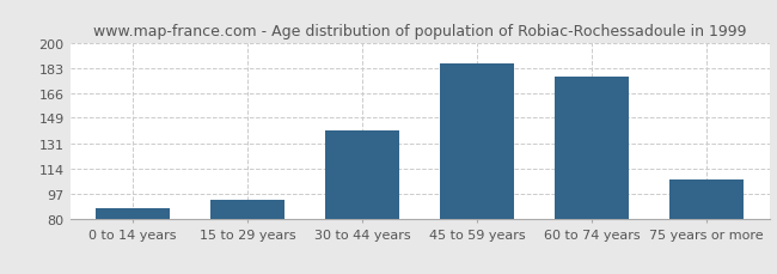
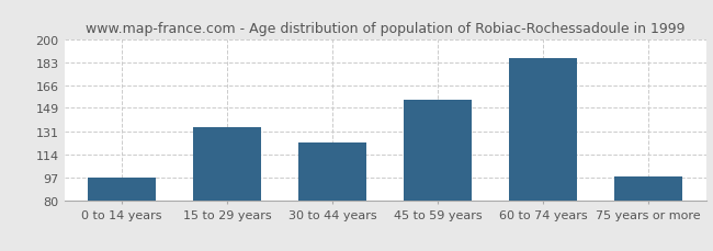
0 to 14 years: 87 -> 97
15 to 29 years: 93 -> 135
30 to 44 years: 140 -> 123
45 to 59 years: 186 -> 155
60 to 74 years: 177 -> 186
75 years or more: 107 -> 98
